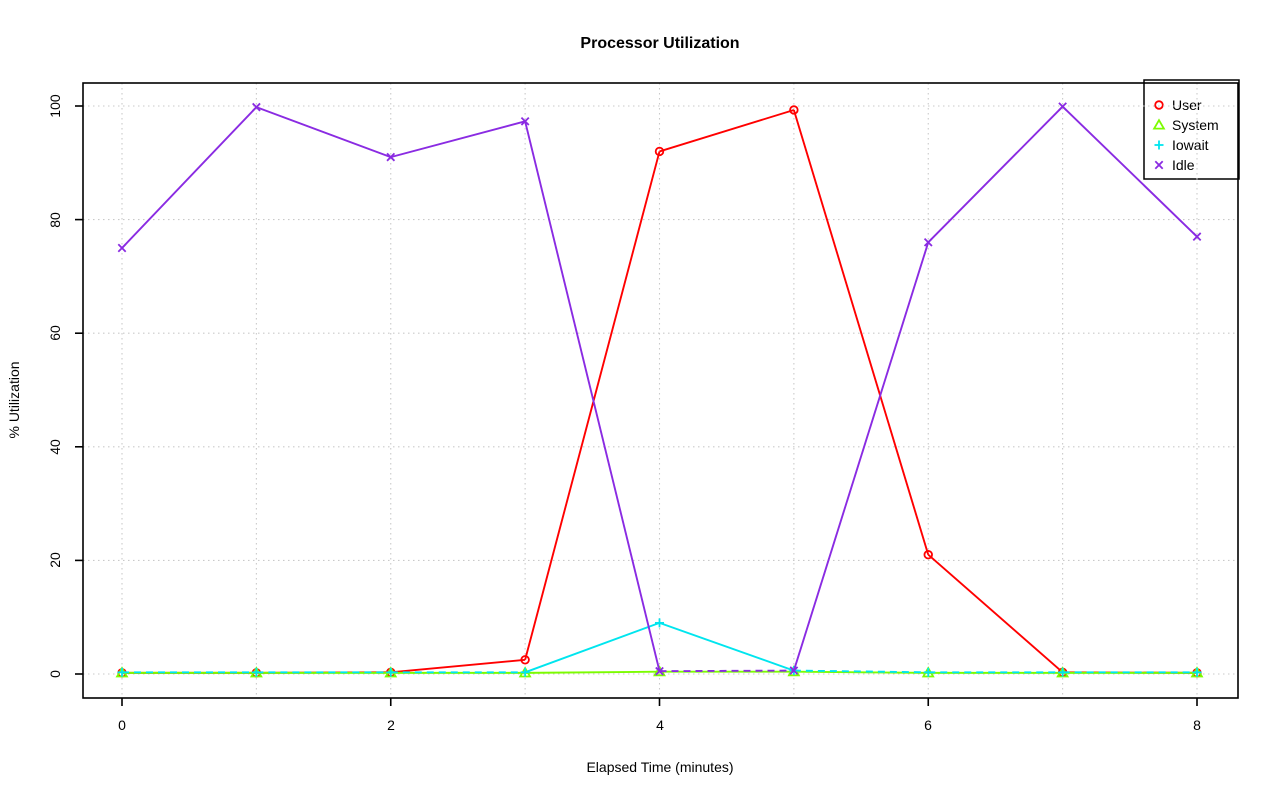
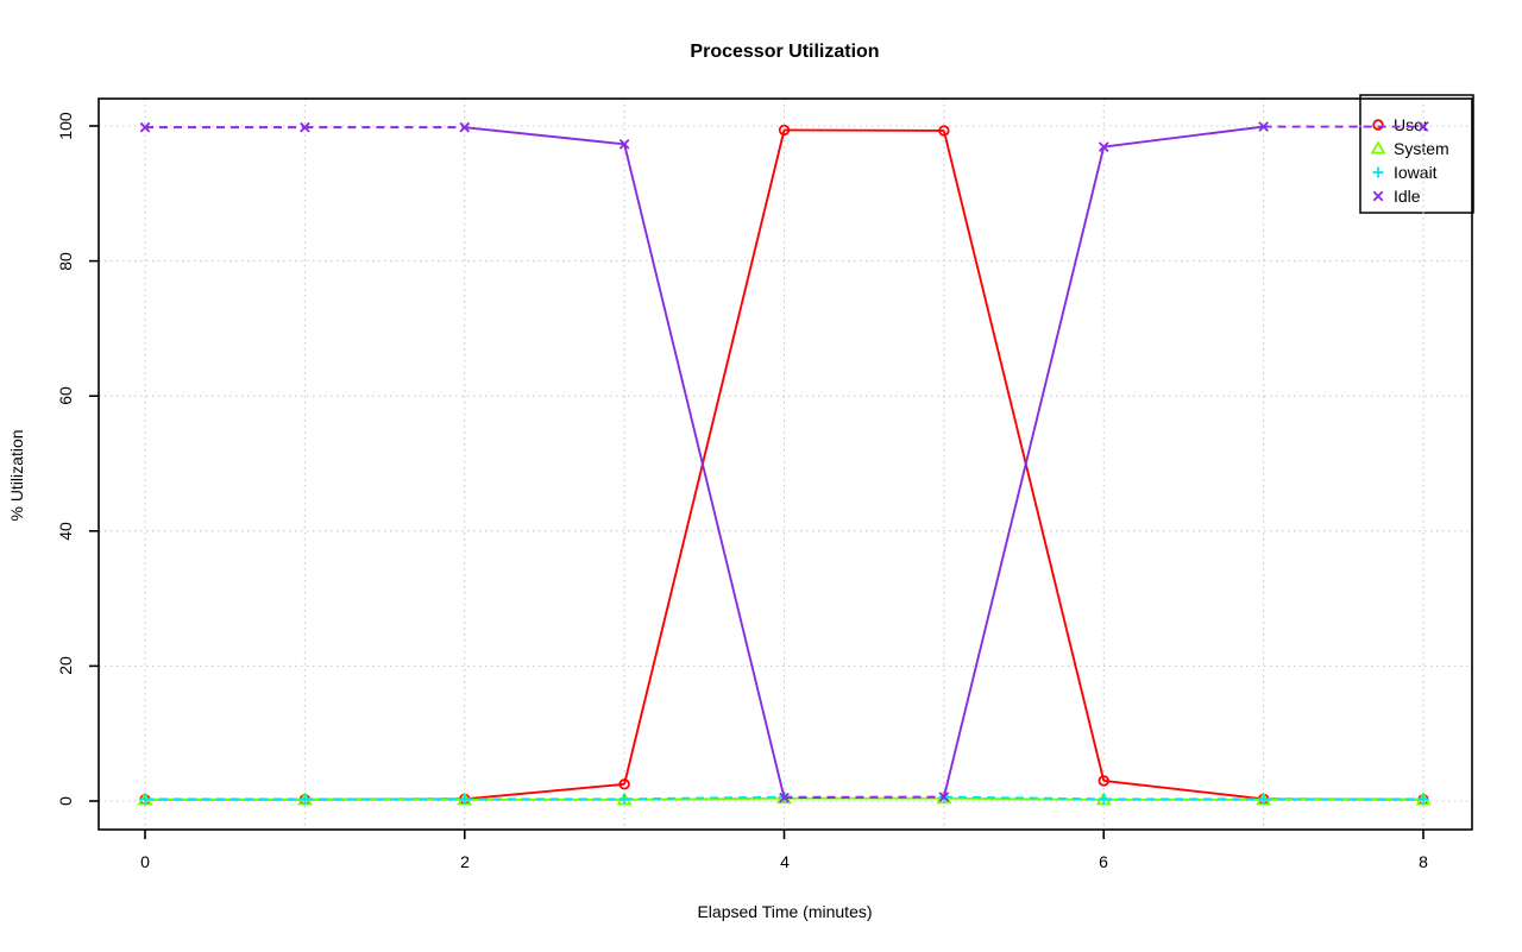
Idle/0: 75 -> 100
Idle/2: 91 -> 100
User/4: 92 -> 99
Iowait/4: 9 -> 1
User/6: 21 -> 3
Idle/6: 76 -> 97
Idle/8: 77 -> 100
